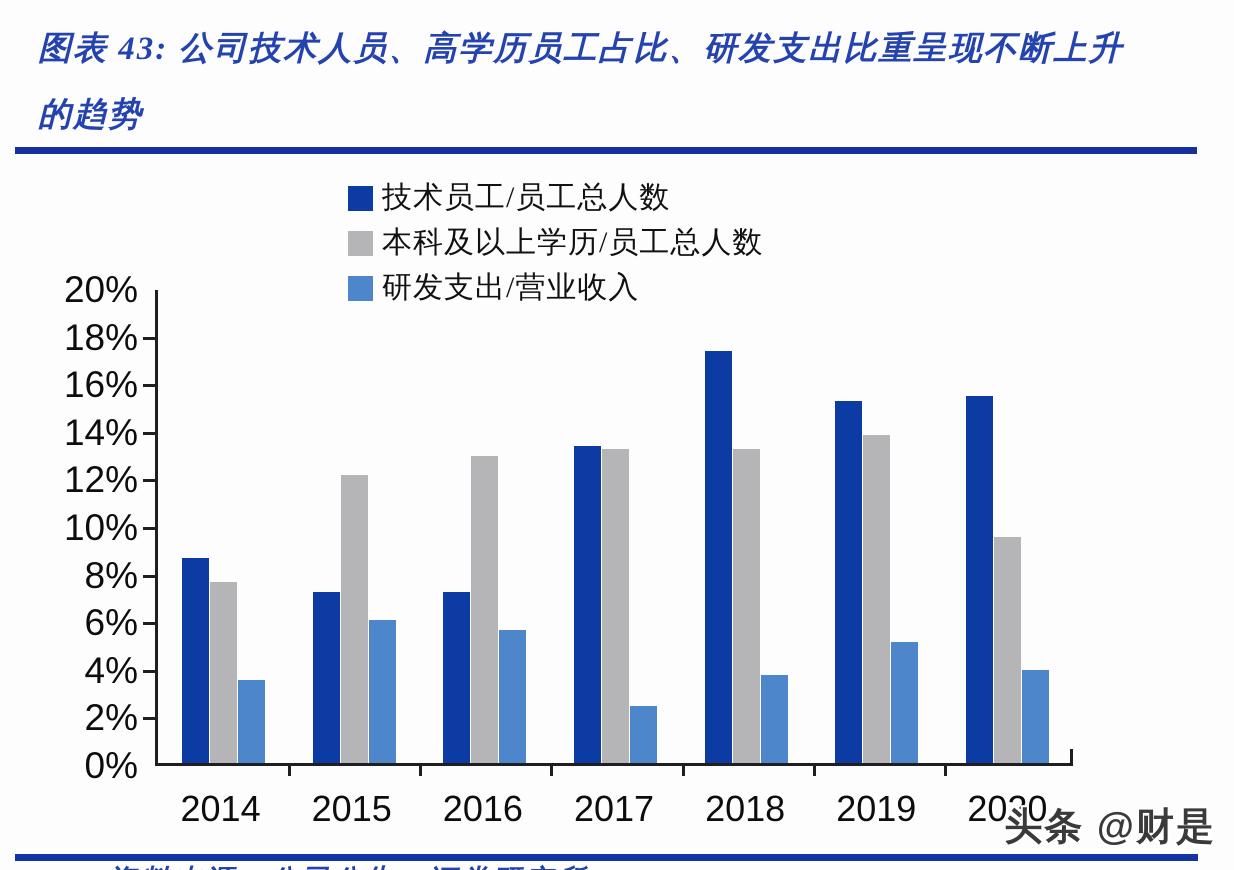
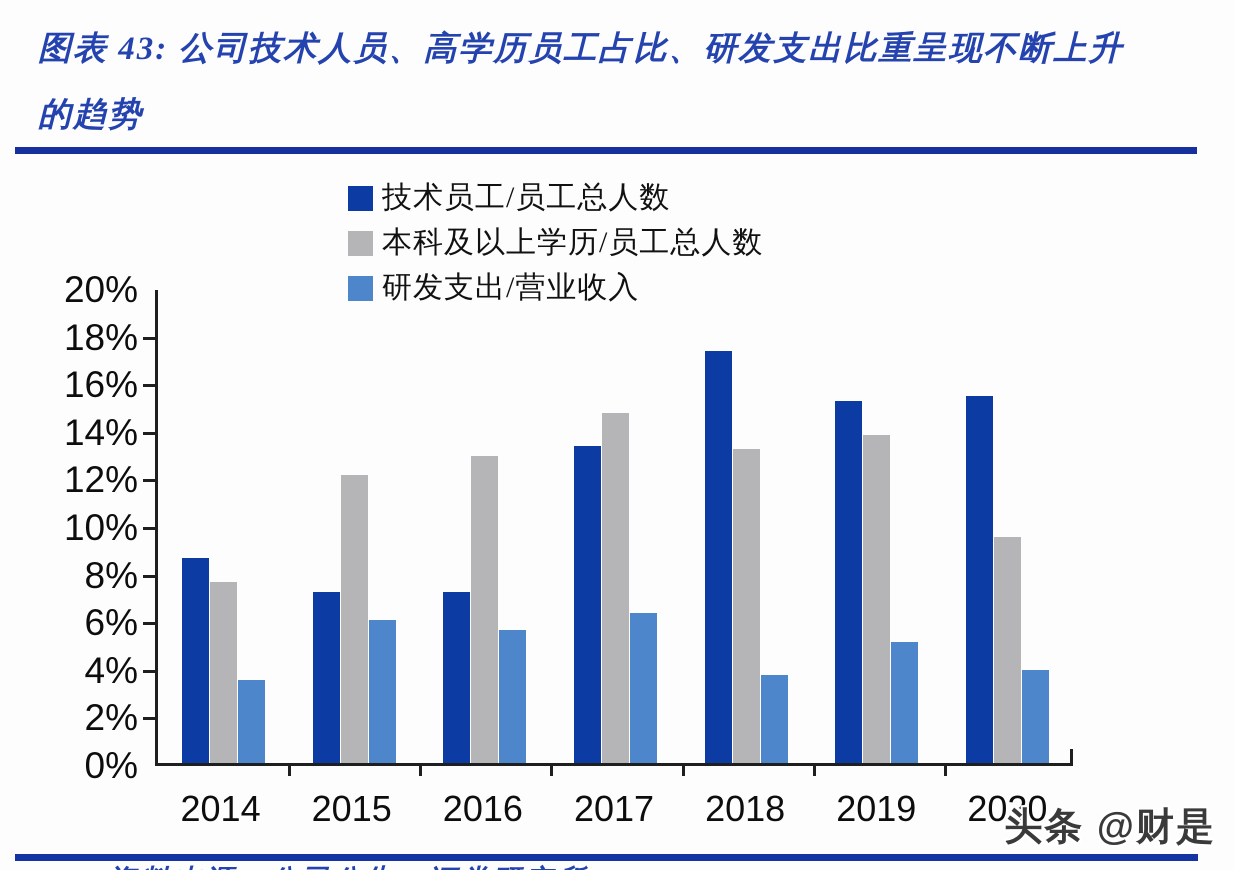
本科及以上学历/员工总人数/2017: 13.2% -> 14.7%
研发支出/营业收入/2017: 2.4% -> 6.3%
